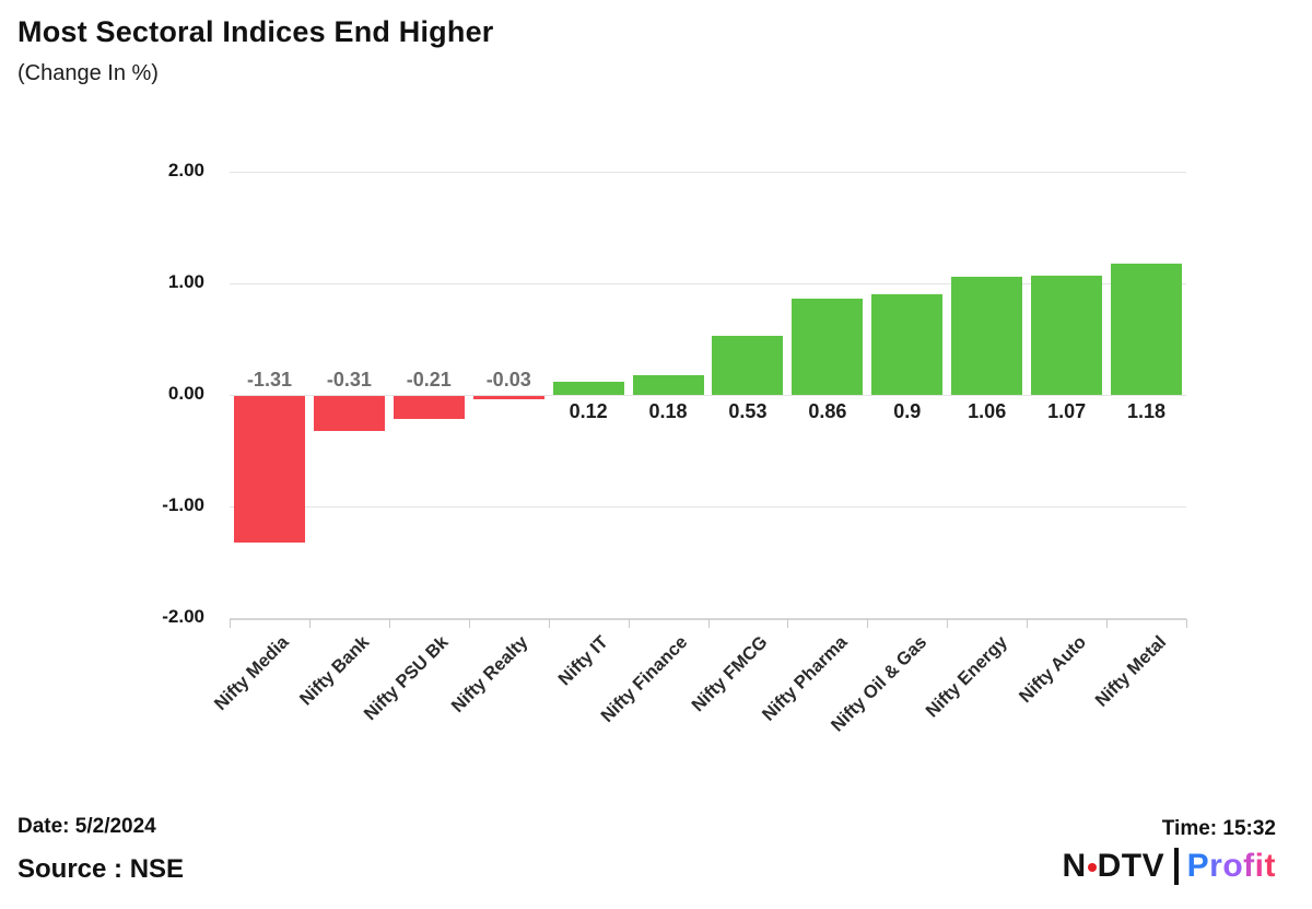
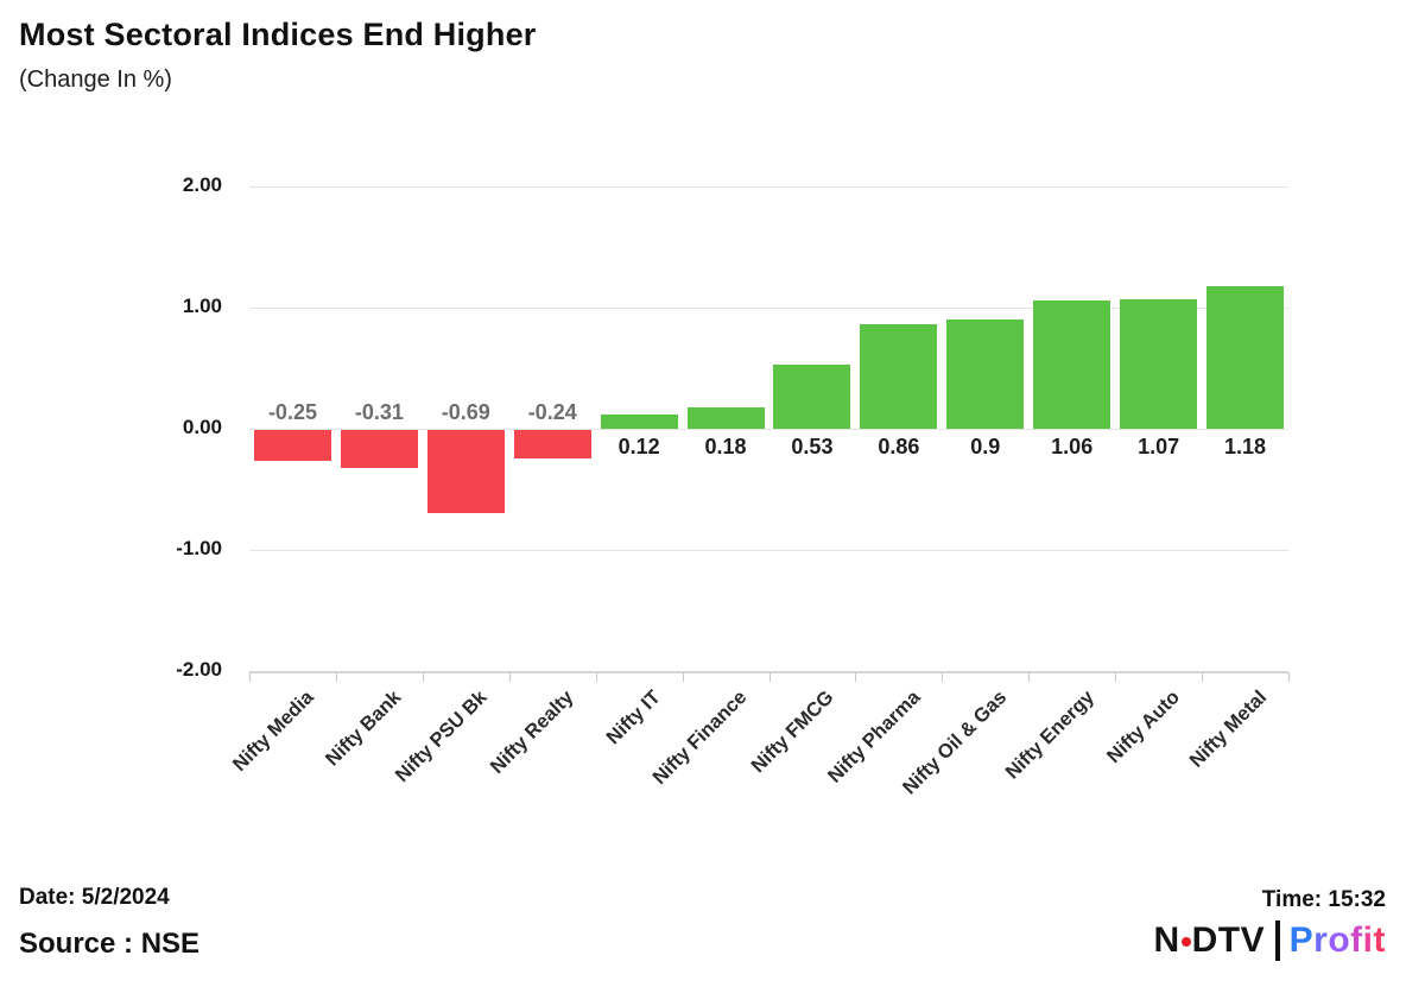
Nifty Media: -1.31 -> -0.25
Nifty PSU Bk: -0.21 -> -0.69
Nifty Realty: -0.03 -> -0.24
